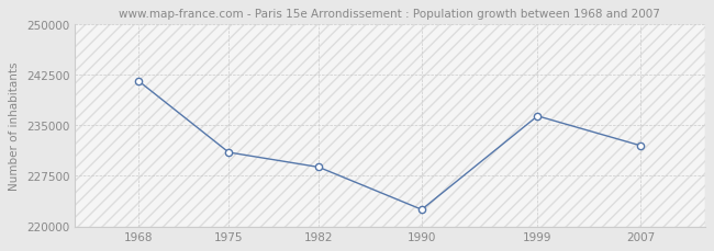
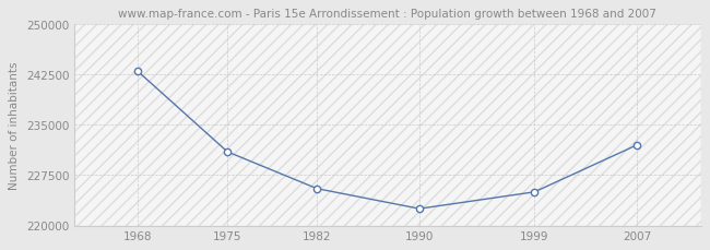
1968: 241600 -> 243000
1982: 228800 -> 225500
1999: 236400 -> 225000
